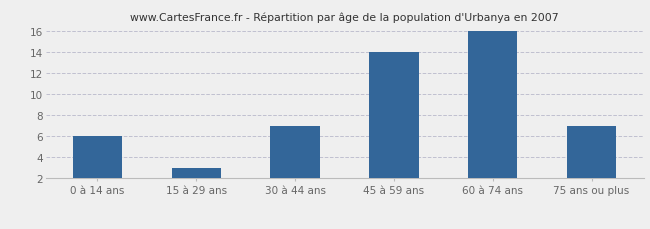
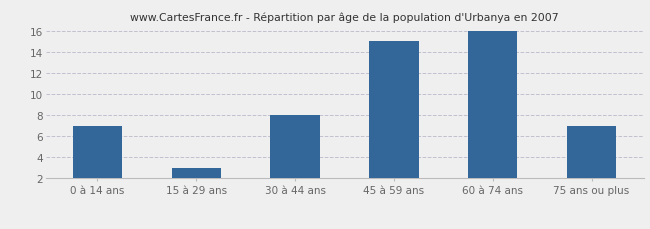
0 à 14 ans: 6 -> 7
30 à 44 ans: 7 -> 8
45 à 59 ans: 14 -> 15
